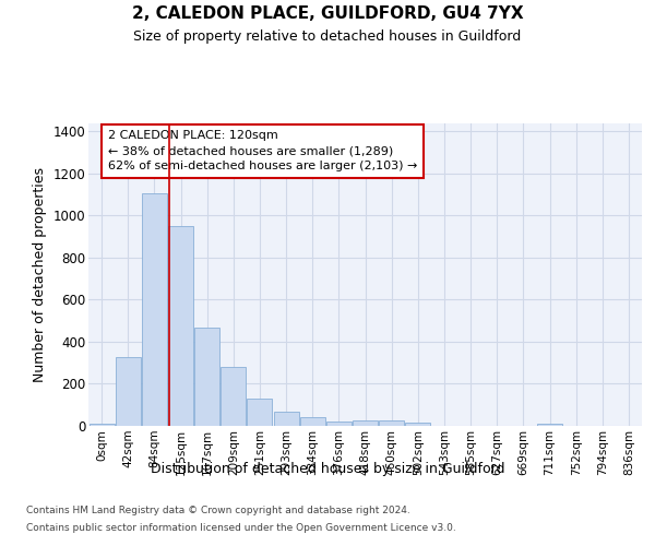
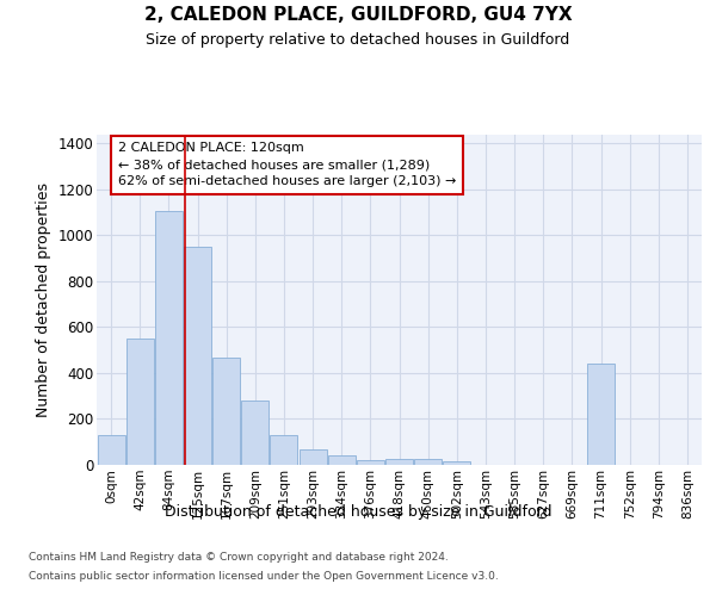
0sqm: 10 -> 130
42sqm: 320 -> 550
711sqm: 10 -> 440
